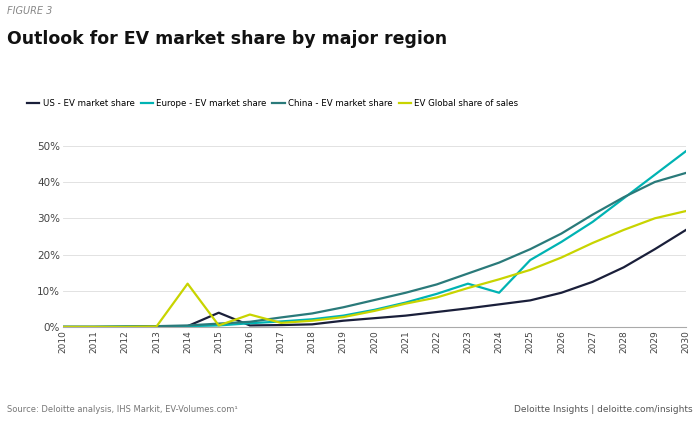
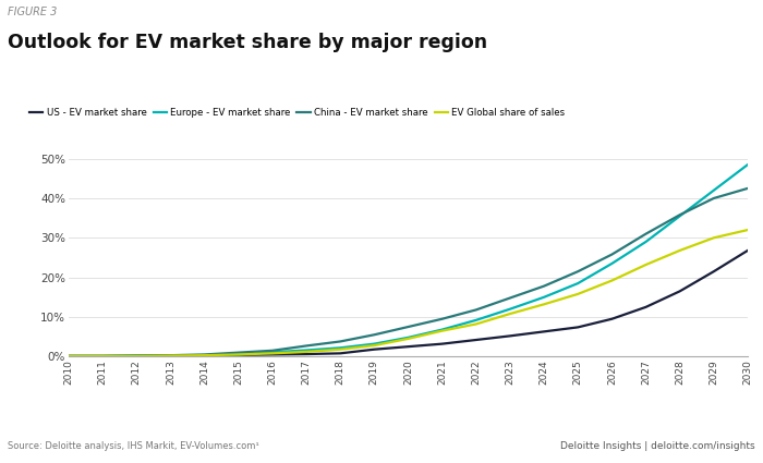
EV Global share of sales/2014: 12.0% -> 0.3%
US - EV market share/2015: 4.0% -> 0.4%
EV Global share of sales/2016: 3.5% -> 0.8%
Europe - EV market share/2024: 9.5% -> 15.0%
